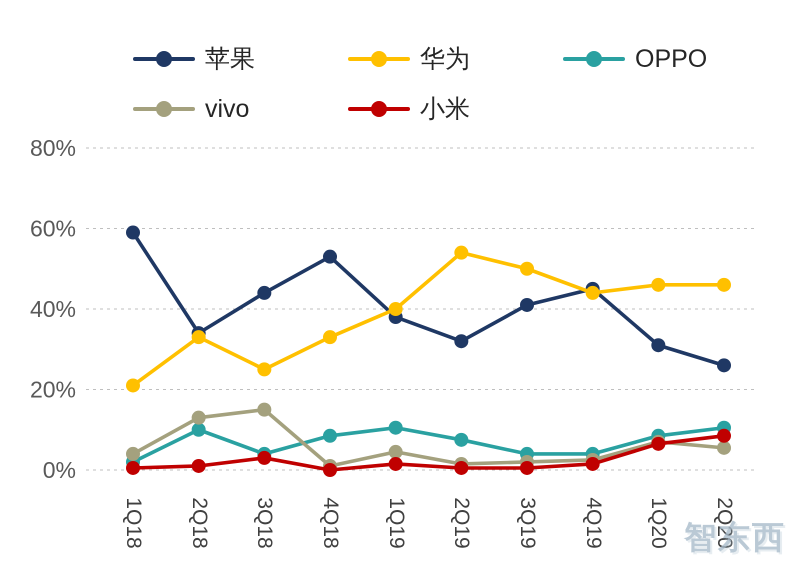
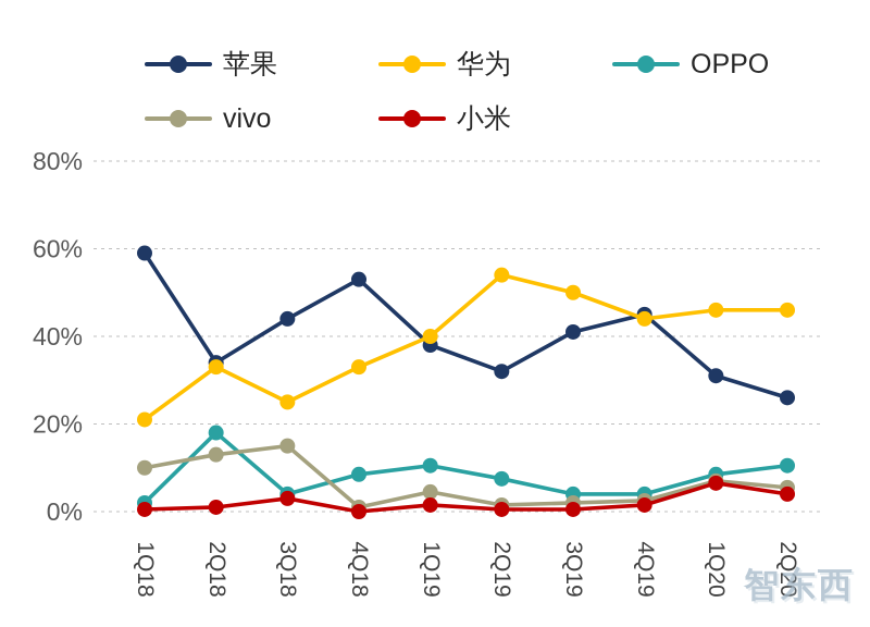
vivo/1Q18: 4% -> 10%
OPPO/2Q18: 10% -> 18%
小米/2Q20: 8% -> 4%
